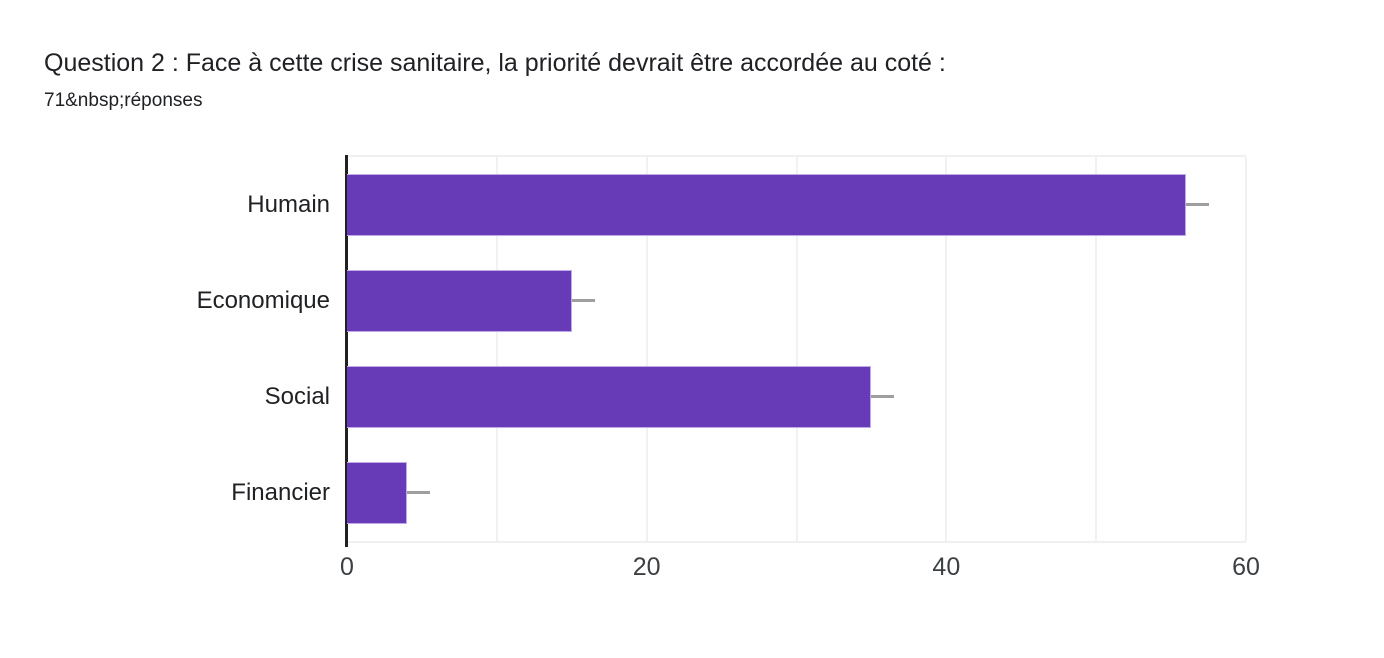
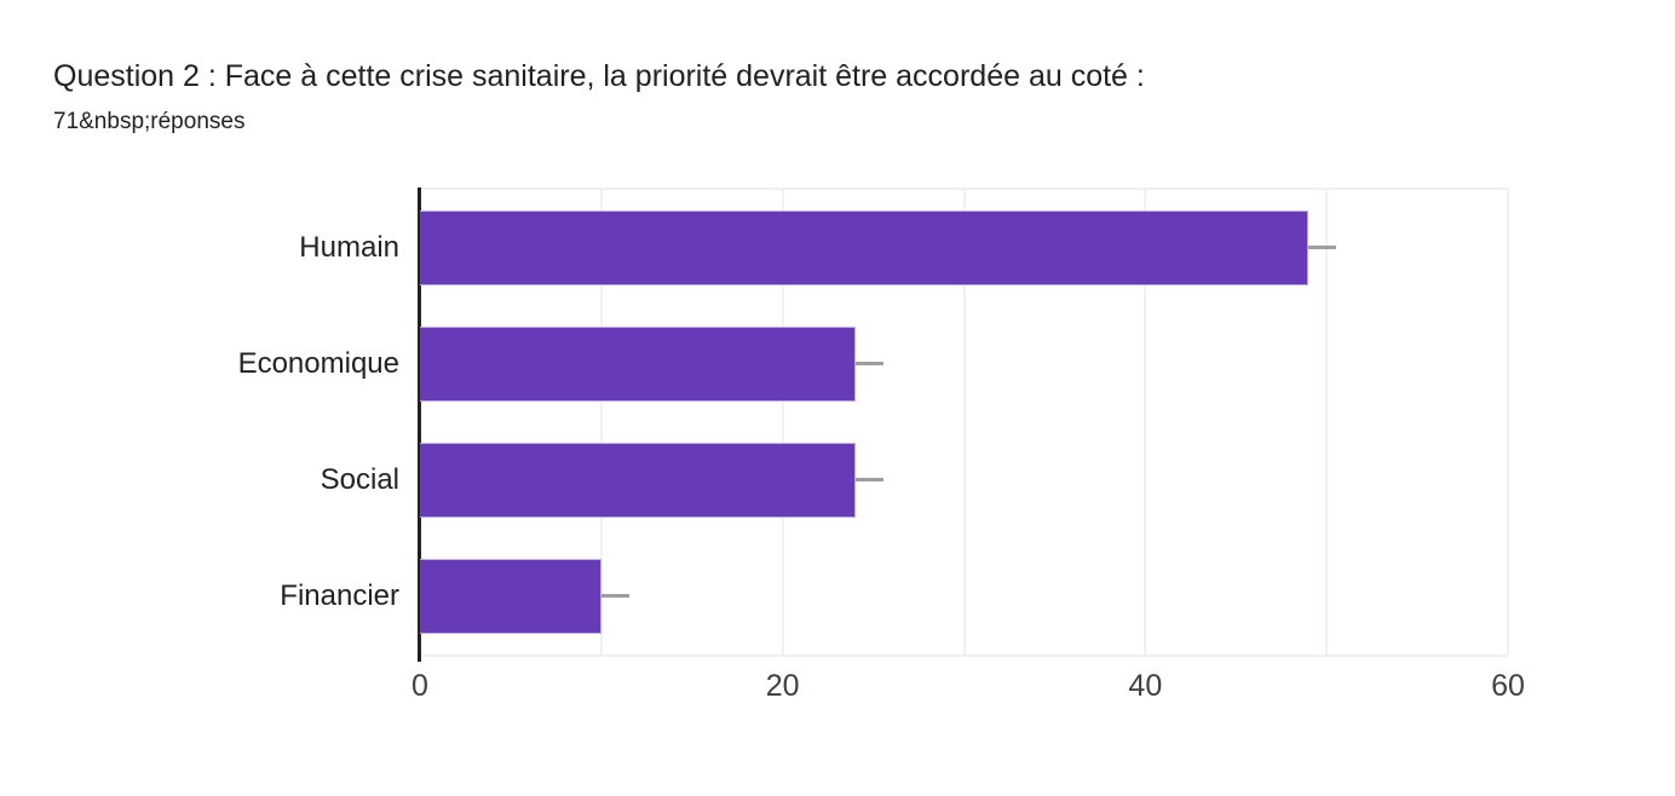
Humain: 56 -> 49
Economique: 15 -> 24
Social: 35 -> 24
Financier: 4 -> 10
